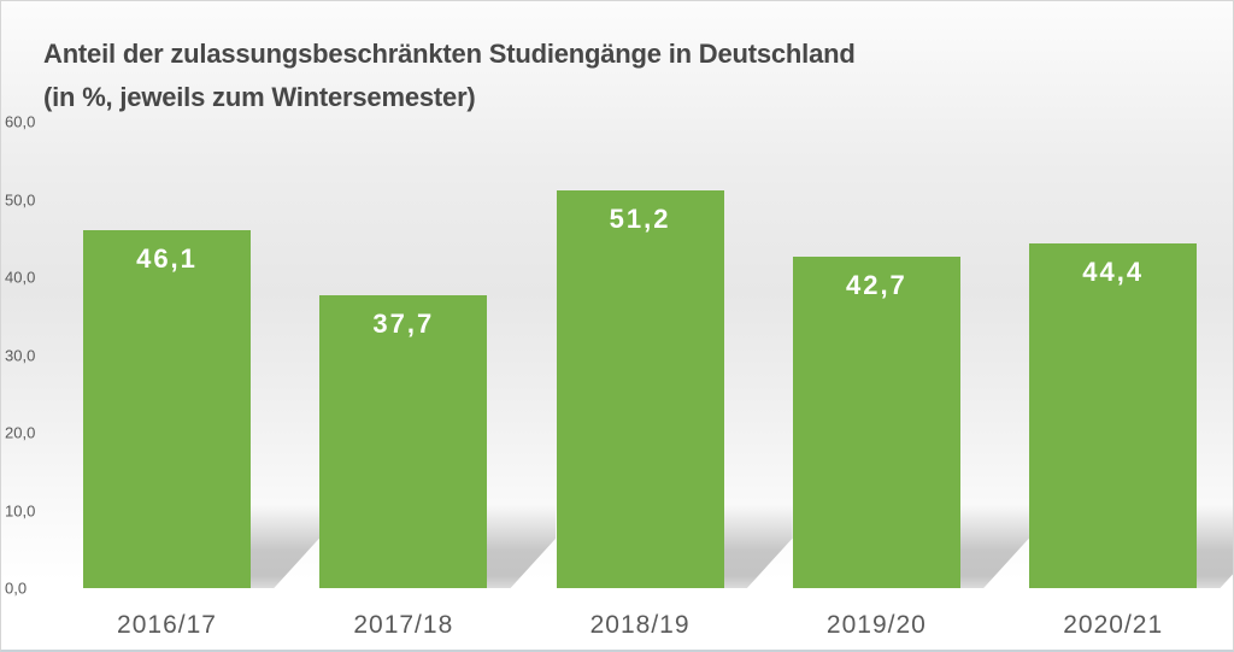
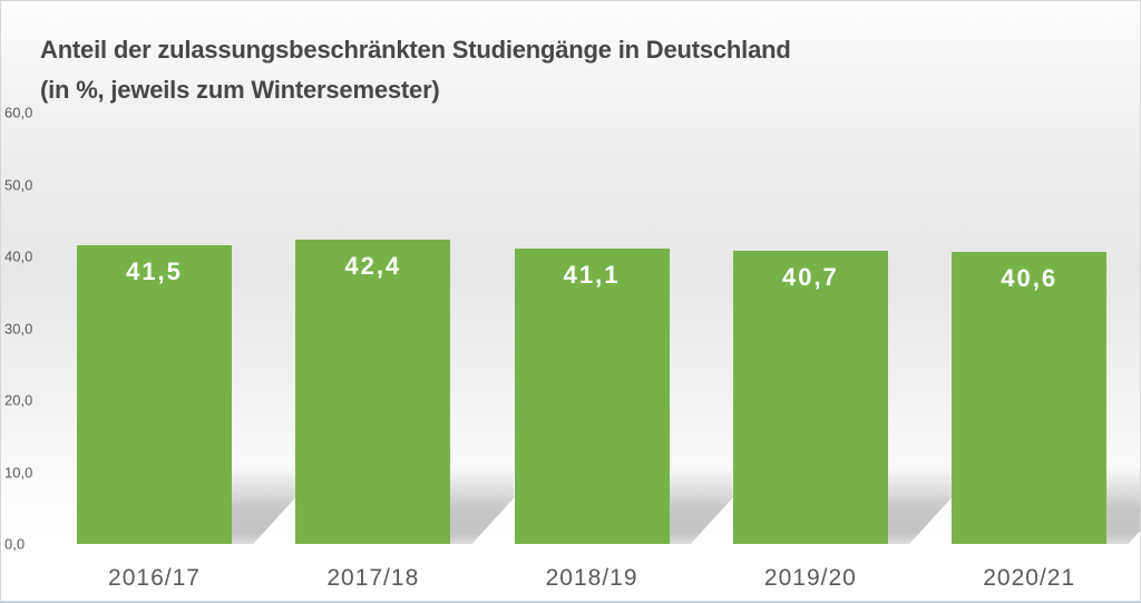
2016/17: 46,1 -> 41,5
2017/18: 37,7 -> 42,4
2018/19: 51,2 -> 41,1
2019/20: 42,7 -> 40,7
2020/21: 44,4 -> 40,6
